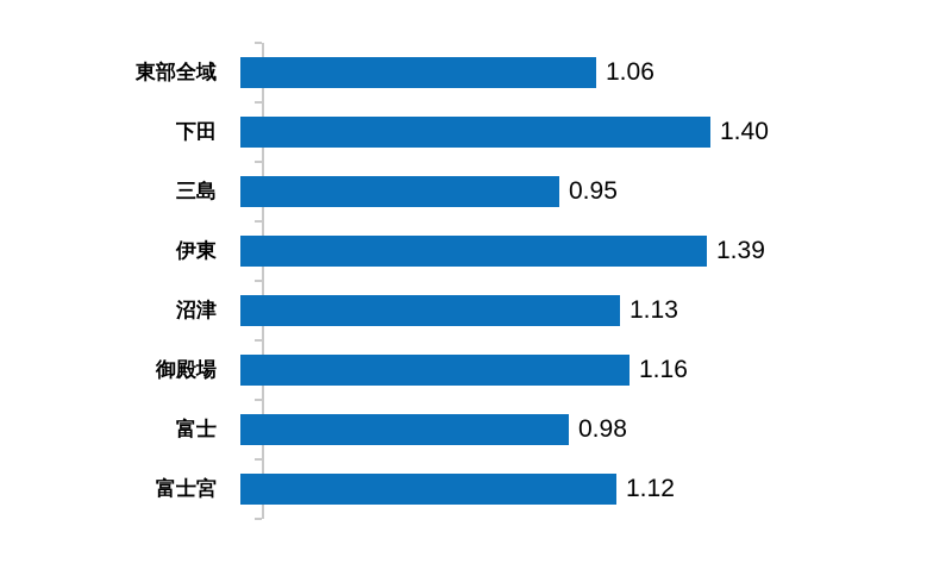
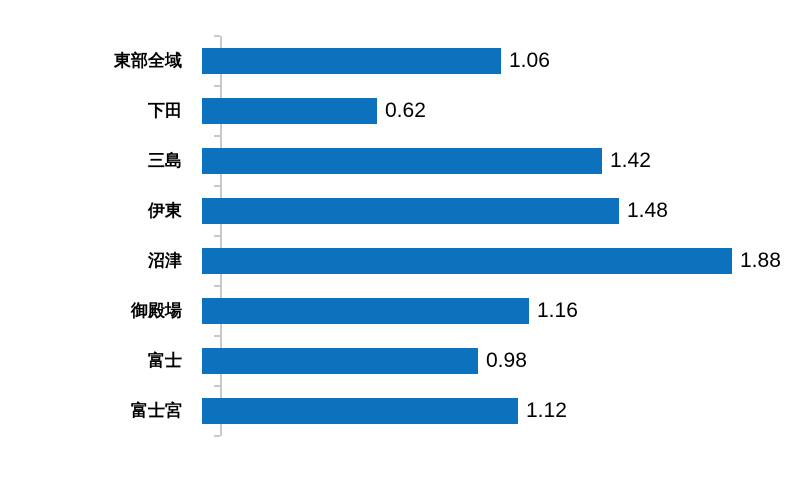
下田: 1.40 -> 0.62
三島: 0.95 -> 1.42
伊東: 1.39 -> 1.48
沼津: 1.13 -> 1.88
